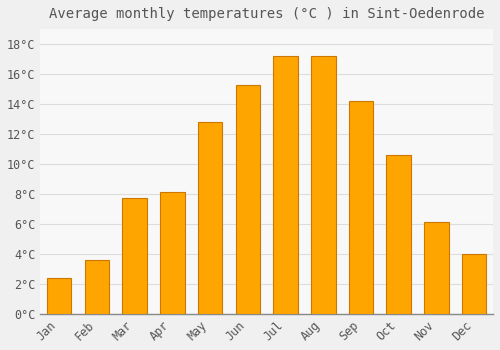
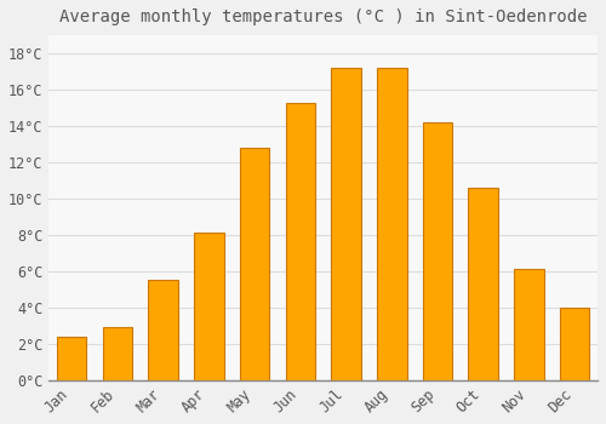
Feb: 3.6°C -> 2.9°C
Mar: 7.7°C -> 5.5°C
